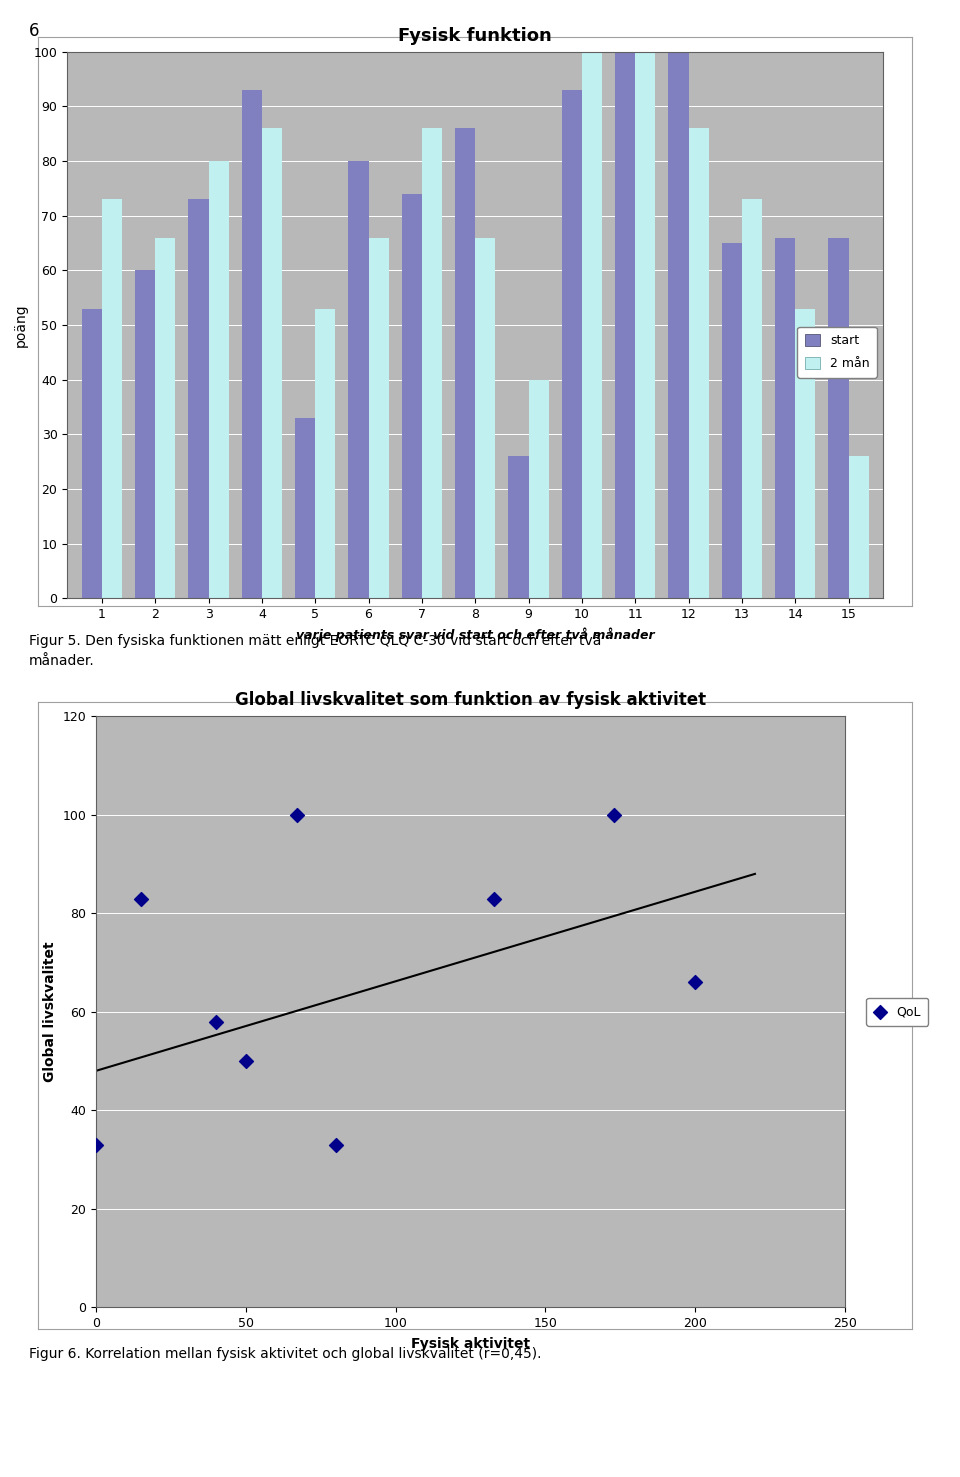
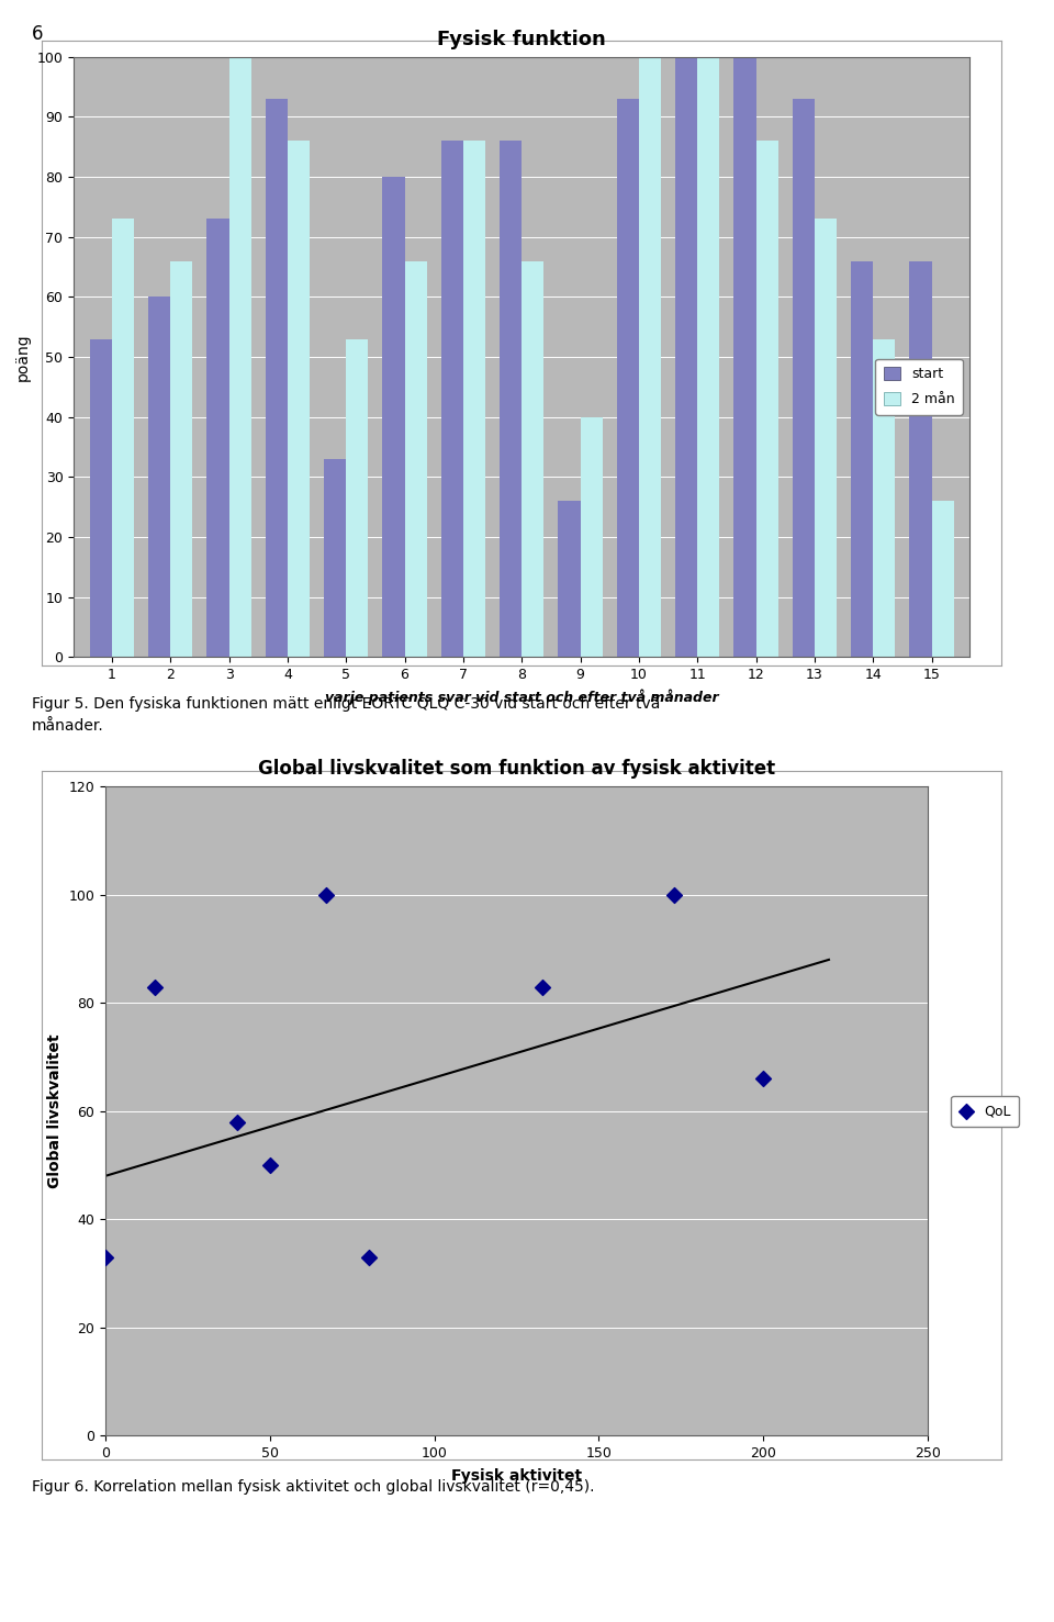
Fysisk funktion/2 mån/3: 80 -> 100
Fysisk funktion/start/7: 74 -> 86
Fysisk funktion/start/13: 65 -> 93
